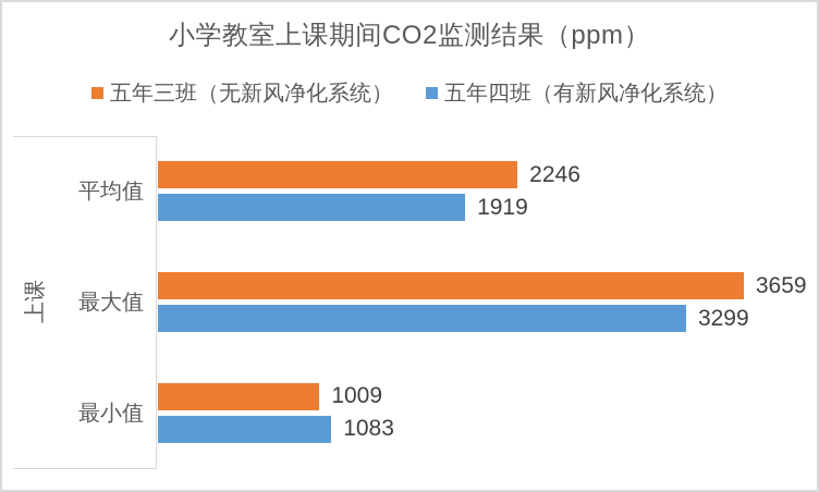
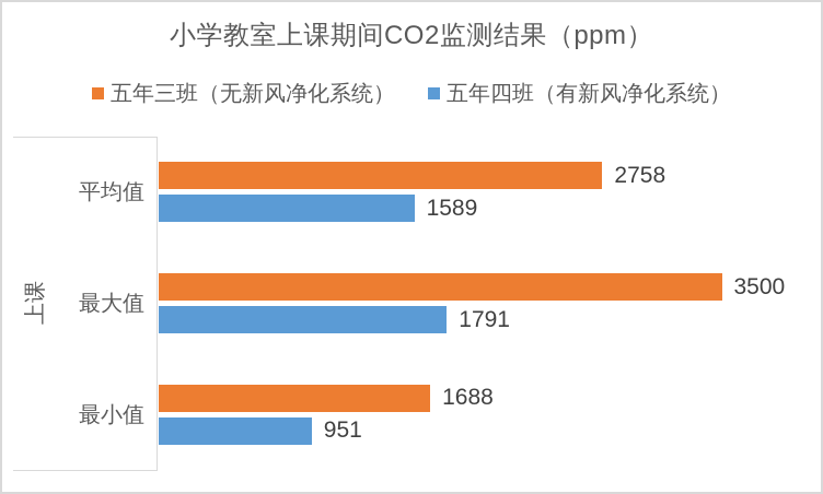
五年三班（无新风净化系统）/平均值: 2246 -> 2758
五年四班（有新风净化系统）/平均值: 1919 -> 1589
五年三班（无新风净化系统）/最大值: 3659 -> 3500
五年四班（有新风净化系统）/最大值: 3299 -> 1791
五年三班（无新风净化系统）/最小值: 1009 -> 1688
五年四班（有新风净化系统）/最小值: 1083 -> 951
